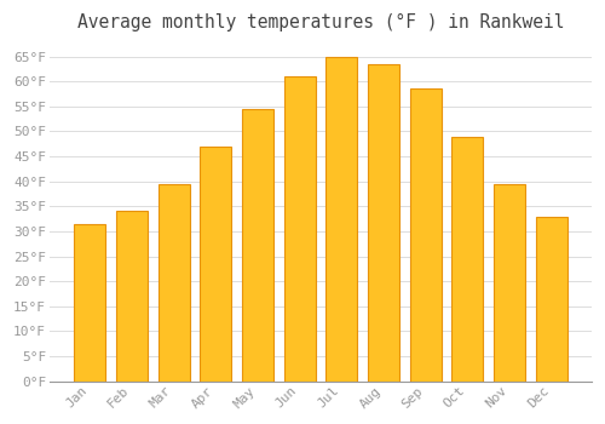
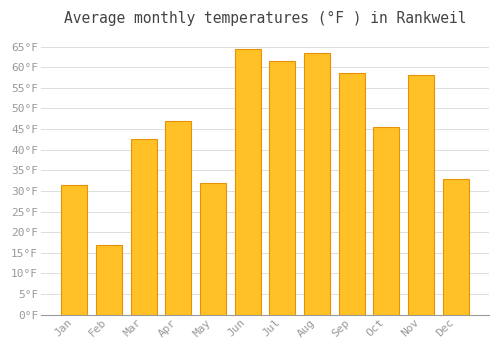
Feb: 34.0°F -> 17.0°F
Mar: 39.5°F -> 42.5°F
May: 54.5°F -> 32.0°F
Jun: 61.0°F -> 64.5°F
Jul: 65.0°F -> 61.5°F
Oct: 49.0°F -> 45.5°F
Nov: 39.5°F -> 58.0°F
